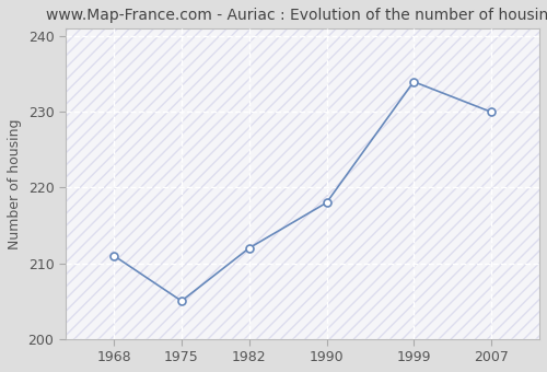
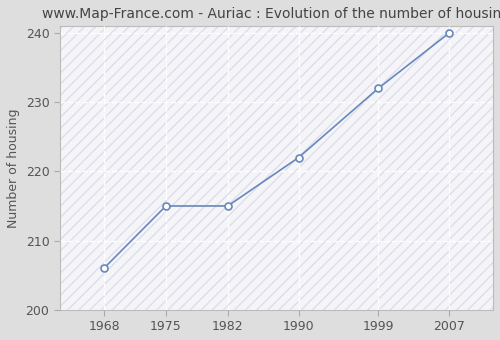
1968: 211 -> 206
1975: 205 -> 215
1982: 212 -> 215
1990: 218 -> 222
1999: 234 -> 232
2007: 230 -> 240
